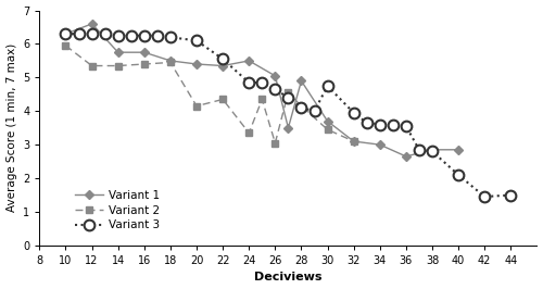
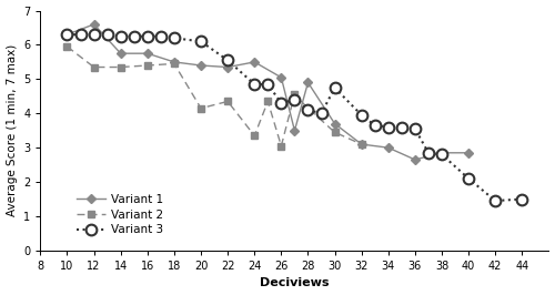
Variant 3/26: 4.65 -> 4.30
